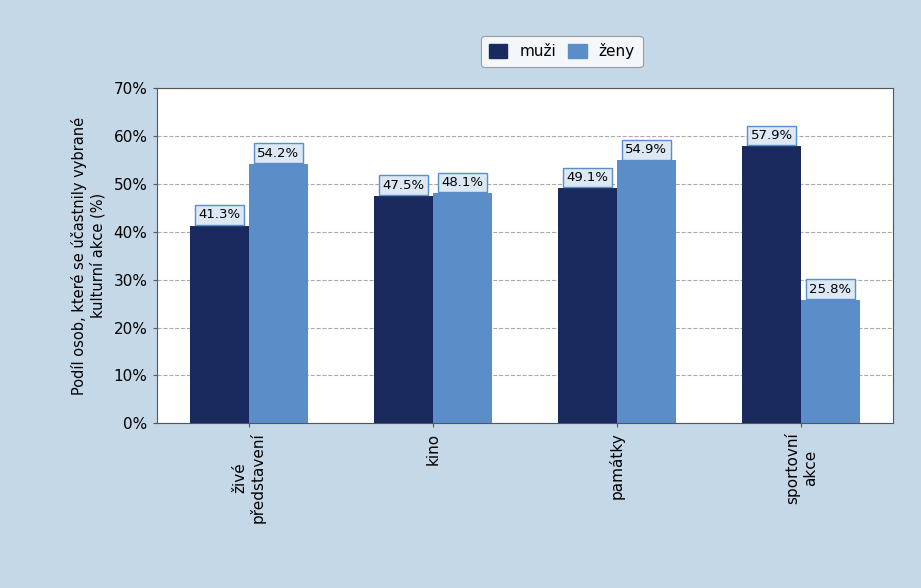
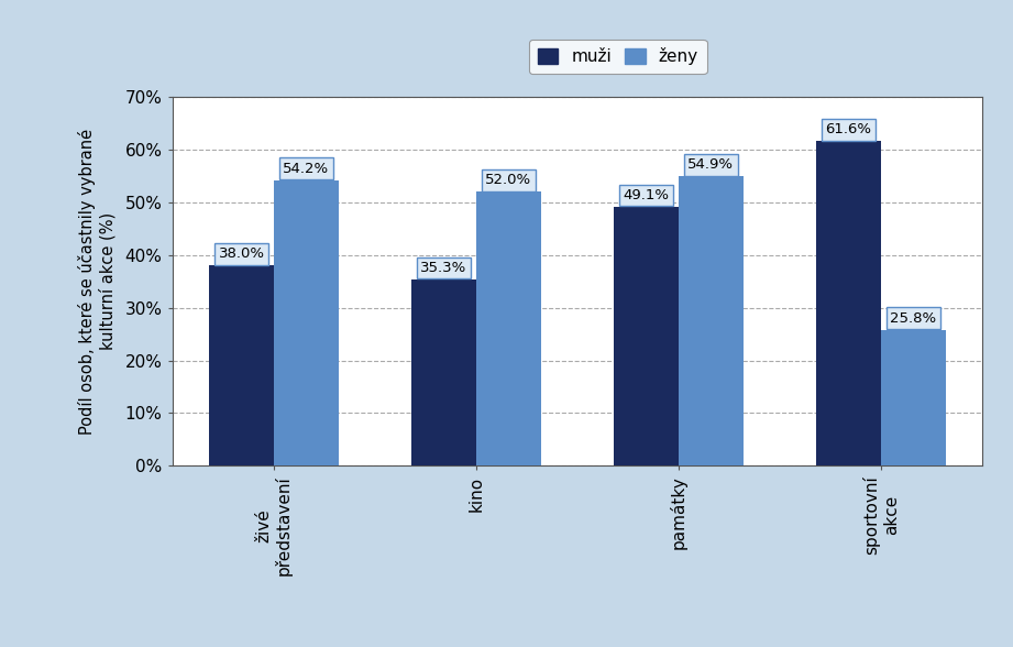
muži/živé představení: 41.3% -> 38.0%
muži/kino: 47.5% -> 35.3%
ženy/kino: 48.1% -> 52.0%
muži/sportovní akce: 57.9% -> 61.6%
